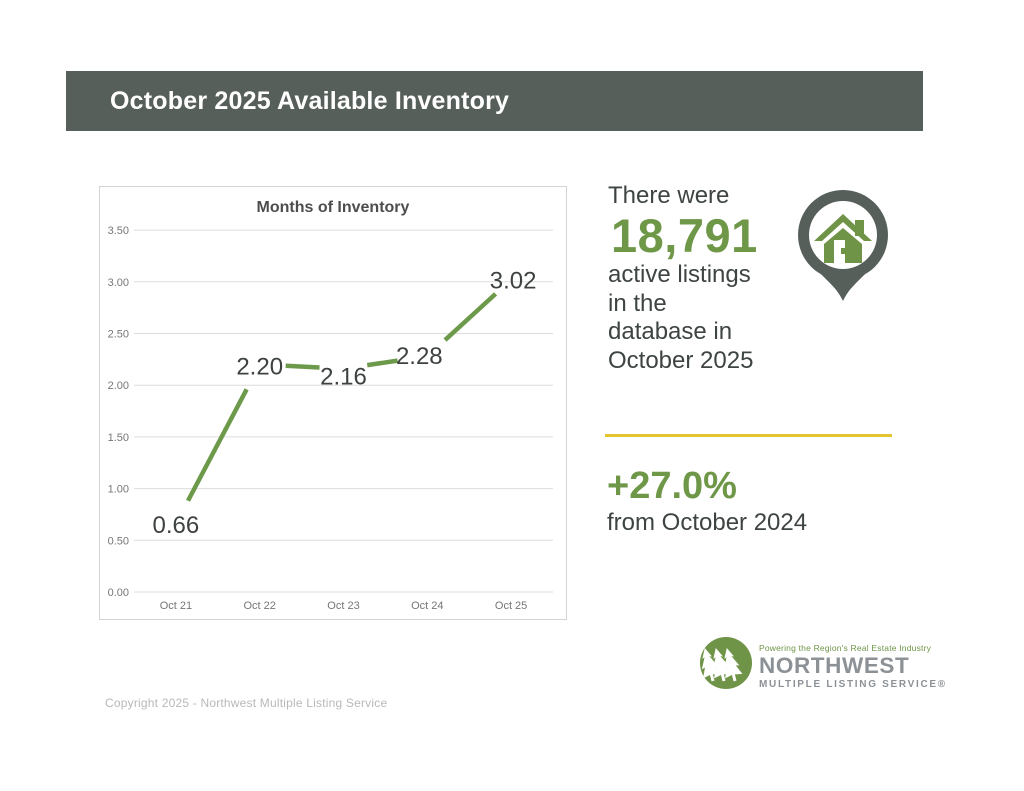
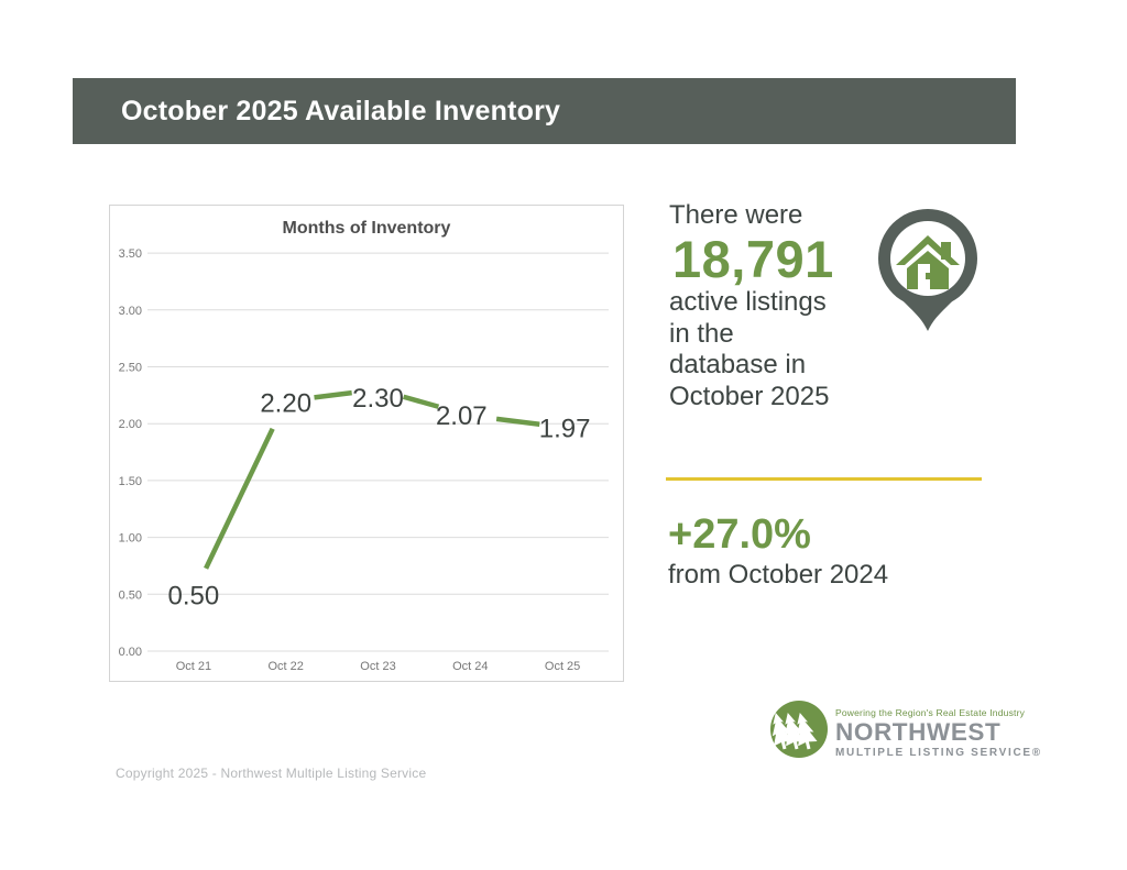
Oct 21: 0.66 -> 0.50
Oct 23: 2.16 -> 2.30
Oct 24: 2.28 -> 2.07
Oct 25: 3.02 -> 1.97
